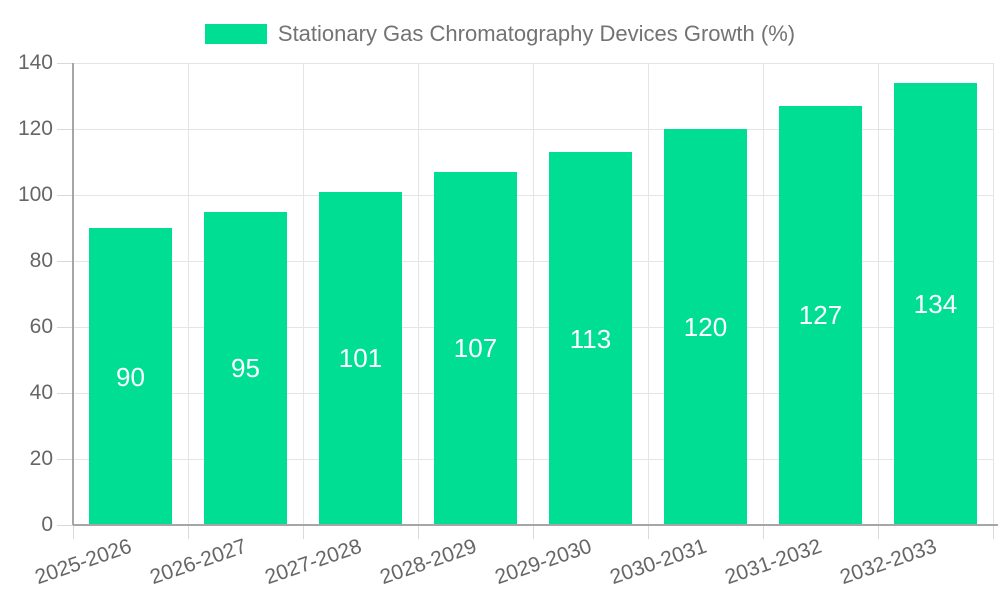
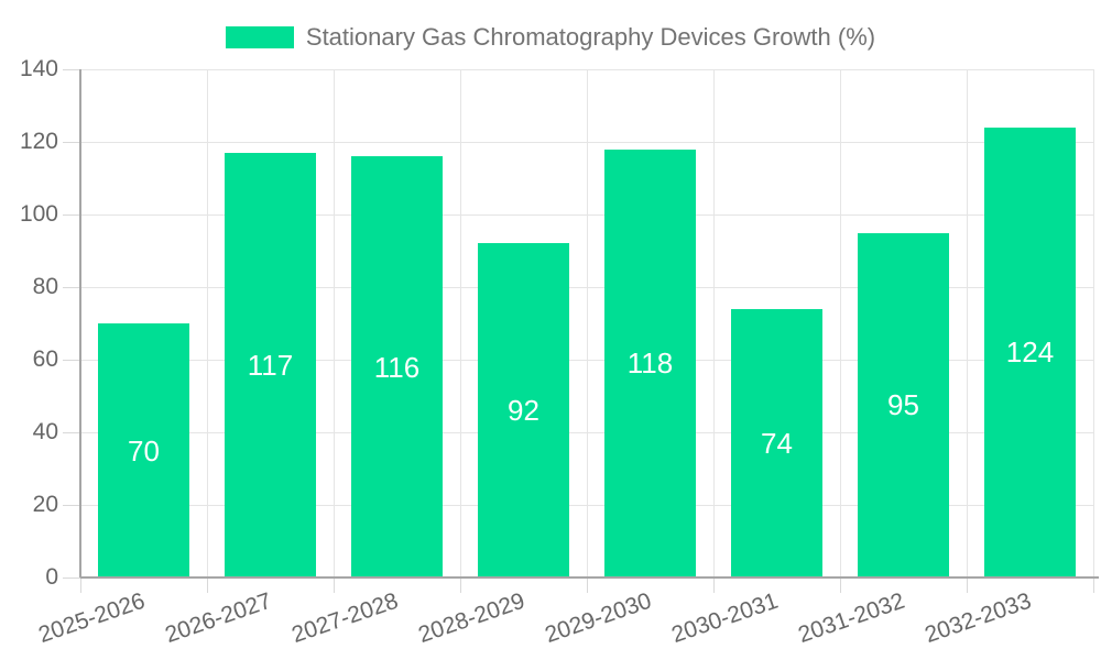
2025-2026: 90 -> 70
2026-2027: 95 -> 117
2027-2028: 101 -> 116
2028-2029: 107 -> 92
2029-2030: 113 -> 118
2030-2031: 120 -> 74
2031-2032: 127 -> 95
2032-2033: 134 -> 124
